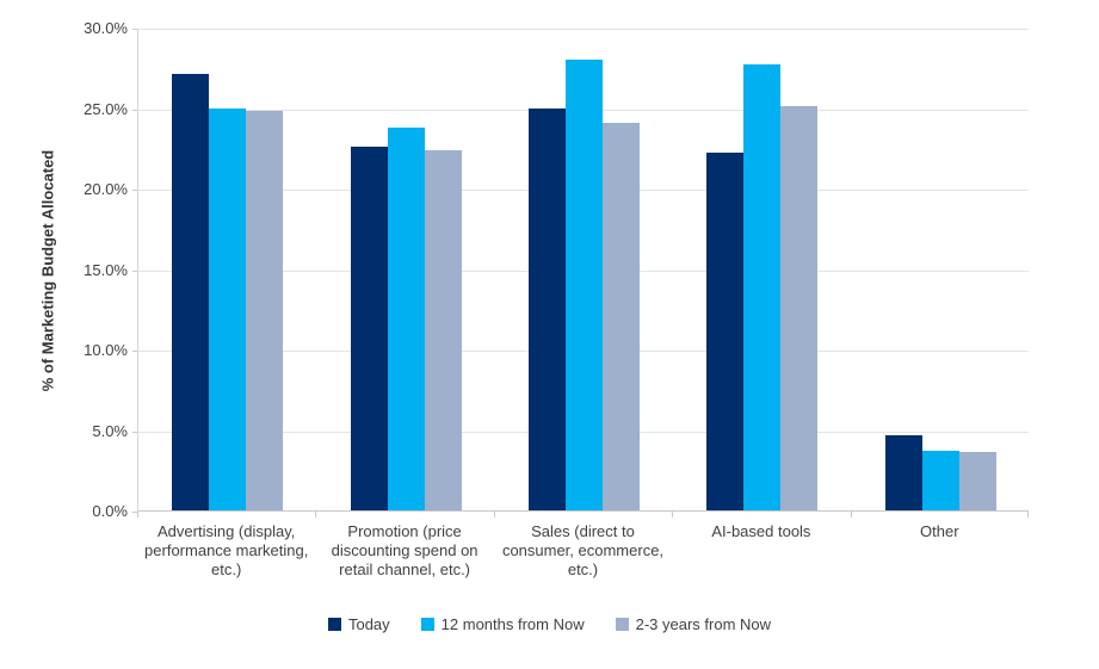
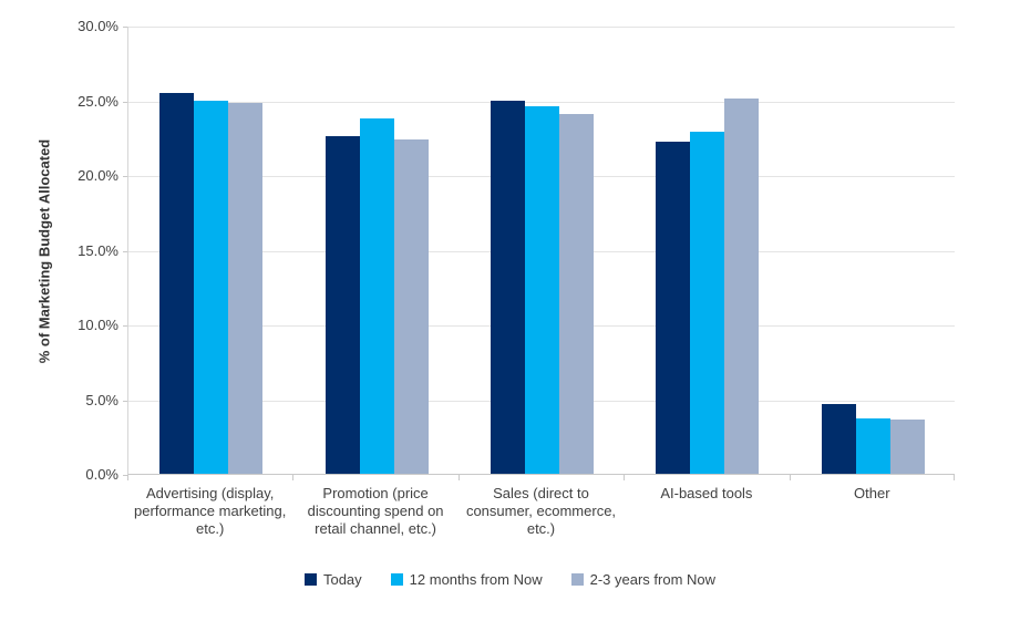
Today/Advertising (display, performance marketing, etc.): 27.1% -> 25.5%
12 months from Now/Sales (direct to consumer, ecommerce, etc.): 28.0% -> 24.6%
12 months from Now/AI-based tools: 27.7% -> 22.9%
